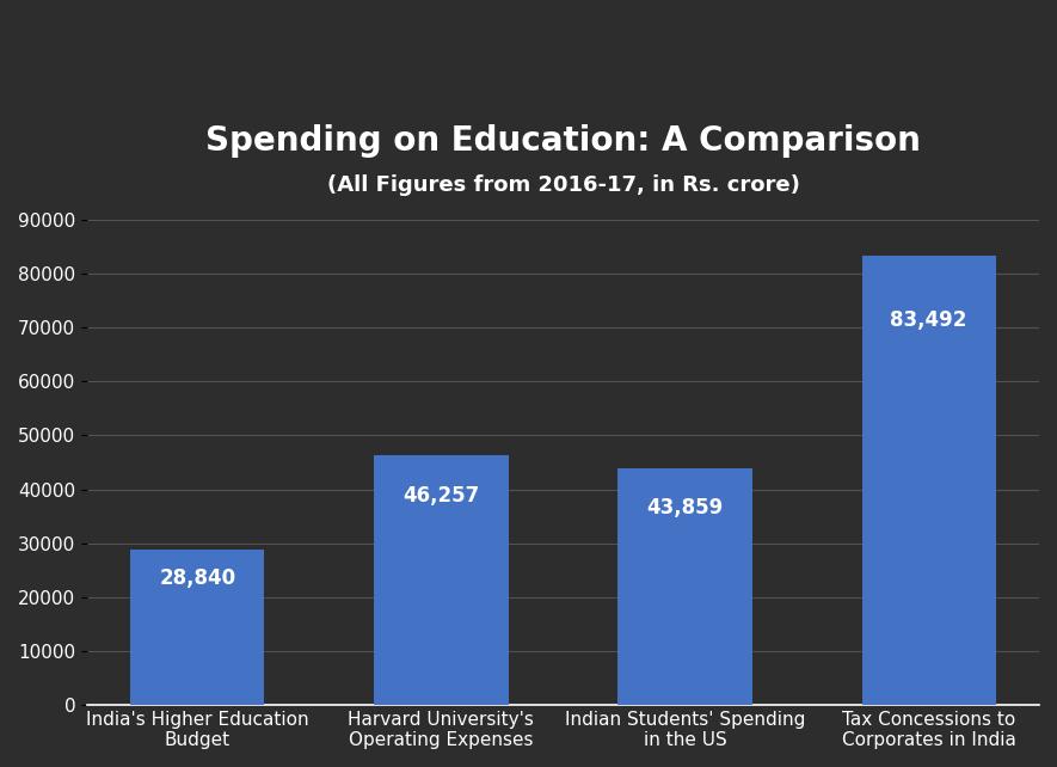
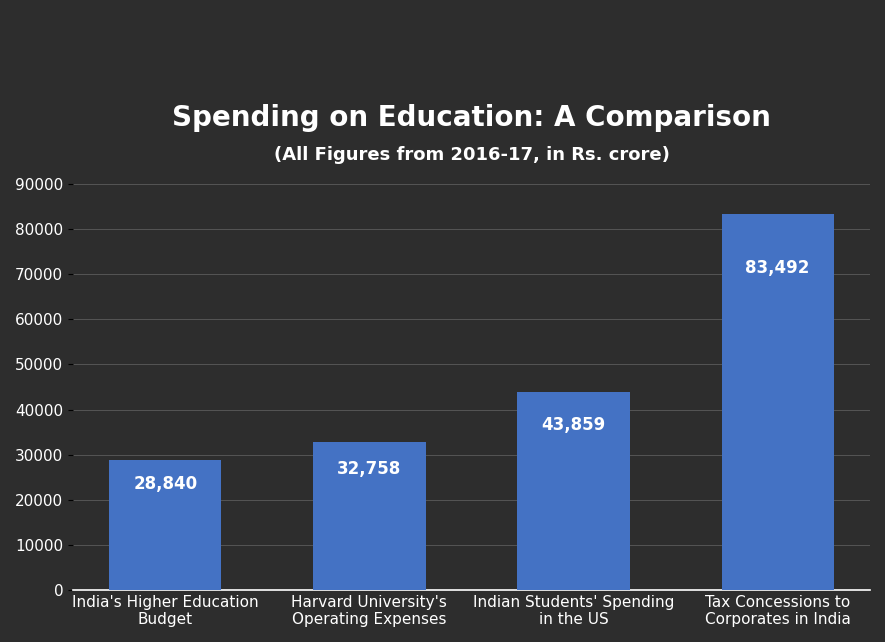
Harvard University's Operating Expenses: 46,257 -> 32,758
